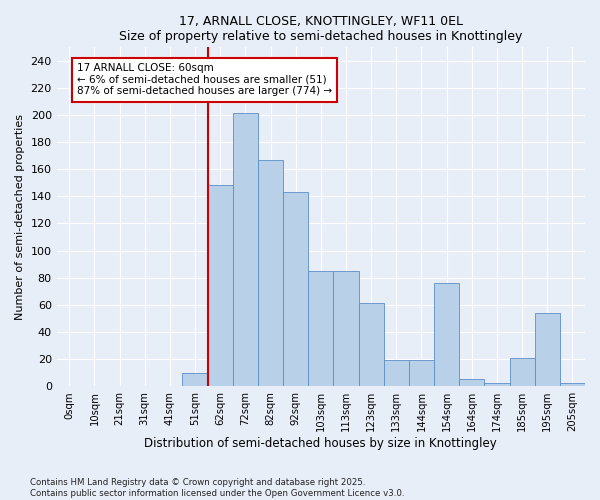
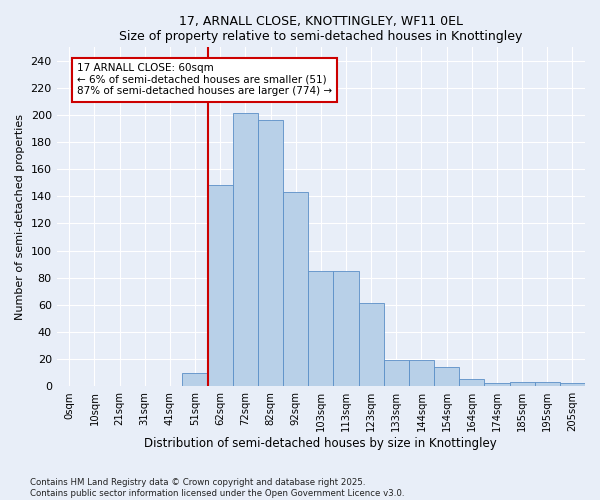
82sqm: 167 -> 196
154sqm: 76 -> 14
185sqm: 21 -> 3
195sqm: 54 -> 3
